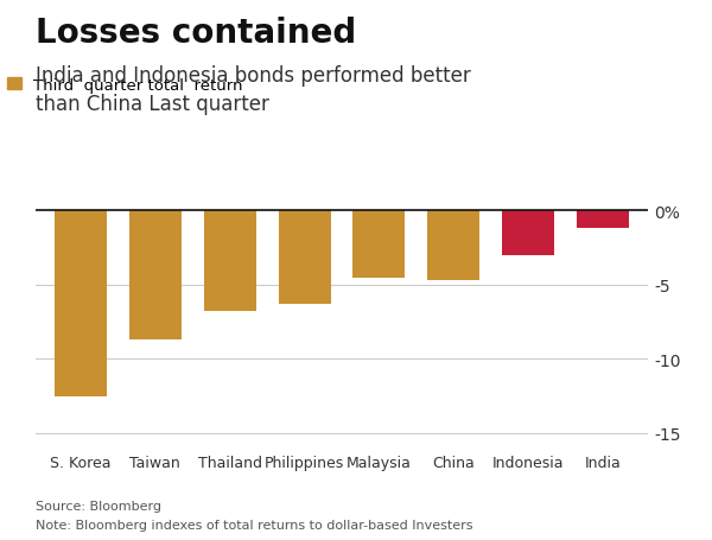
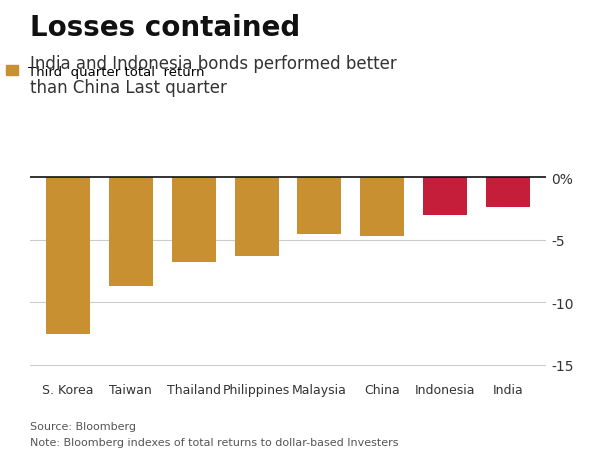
India: -1.2 -> -2.4
